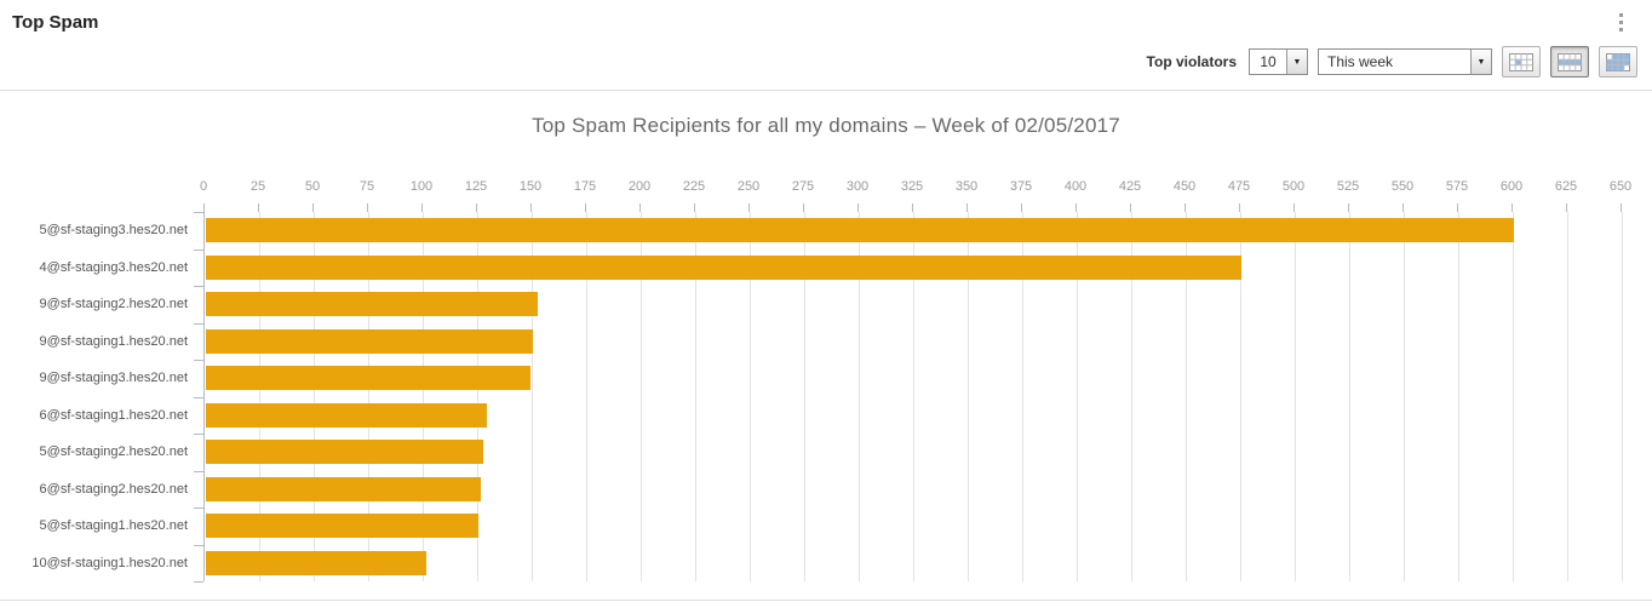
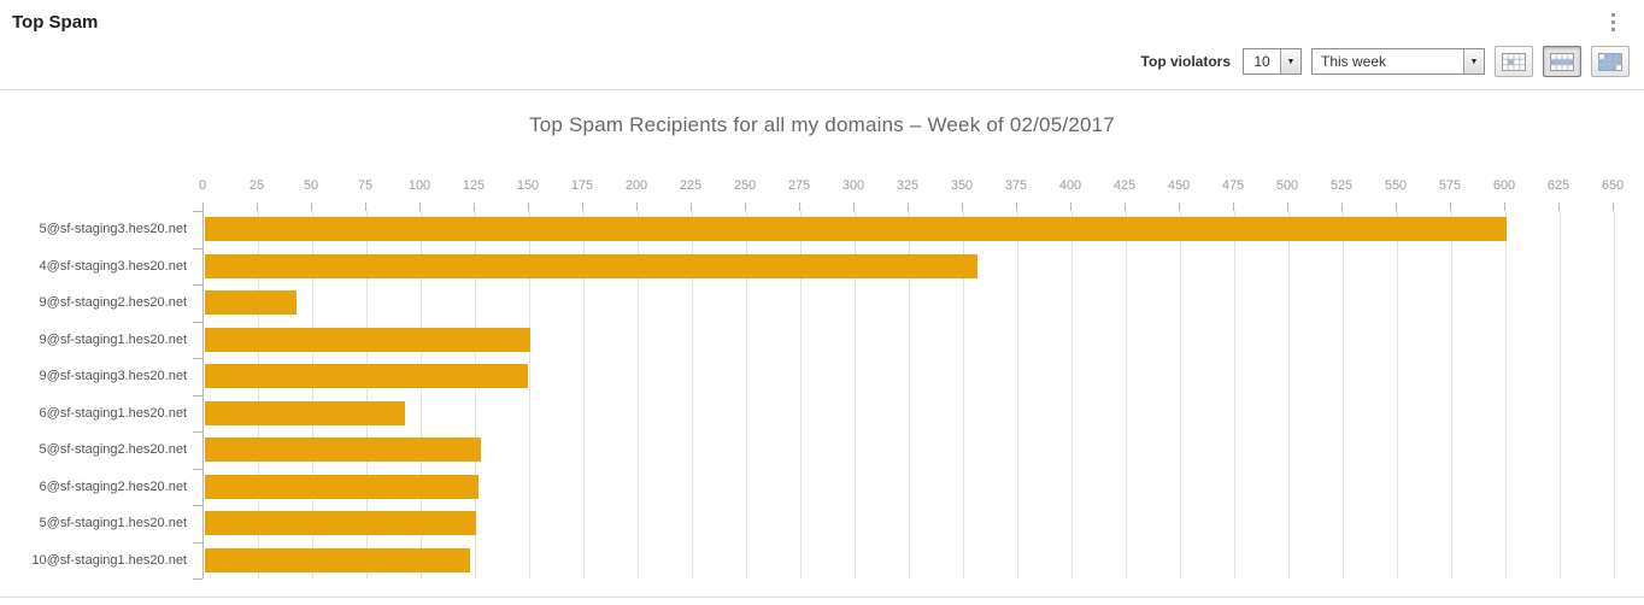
4@sf-staging3.hes20.net: 475 -> 356
9@sf-staging2.hes20.net: 152 -> 42
6@sf-staging1.hes20.net: 129 -> 92
10@sf-staging1.hes20.net: 101 -> 122
